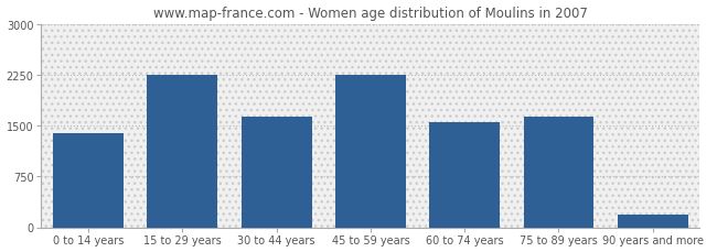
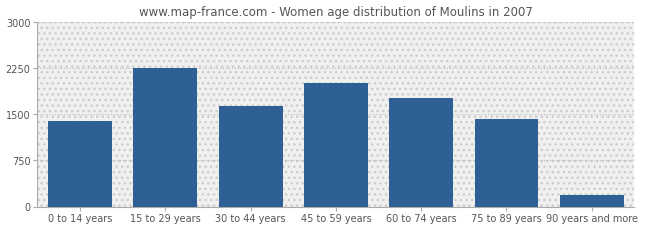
45 to 59 years: 2250 -> 2000
60 to 74 years: 1560 -> 1760
75 to 89 years: 1620 -> 1420
